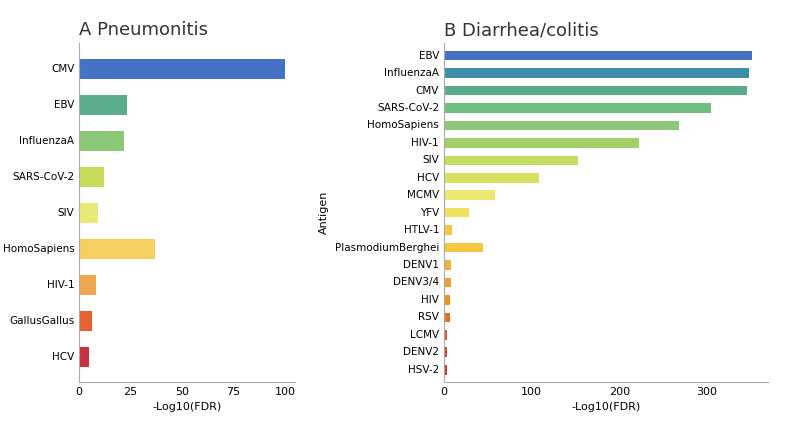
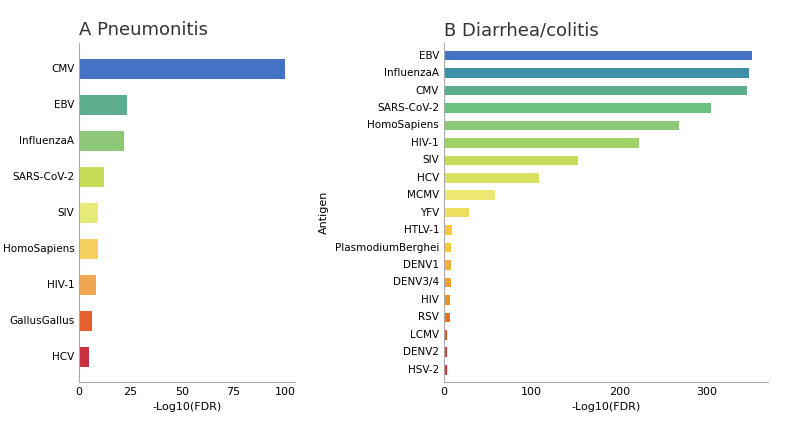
A Pneumonitis/HomoSapiens: 37 -> 9
B Diarrhea/colitis/PlasmodiumBerghei: 44 -> 8
